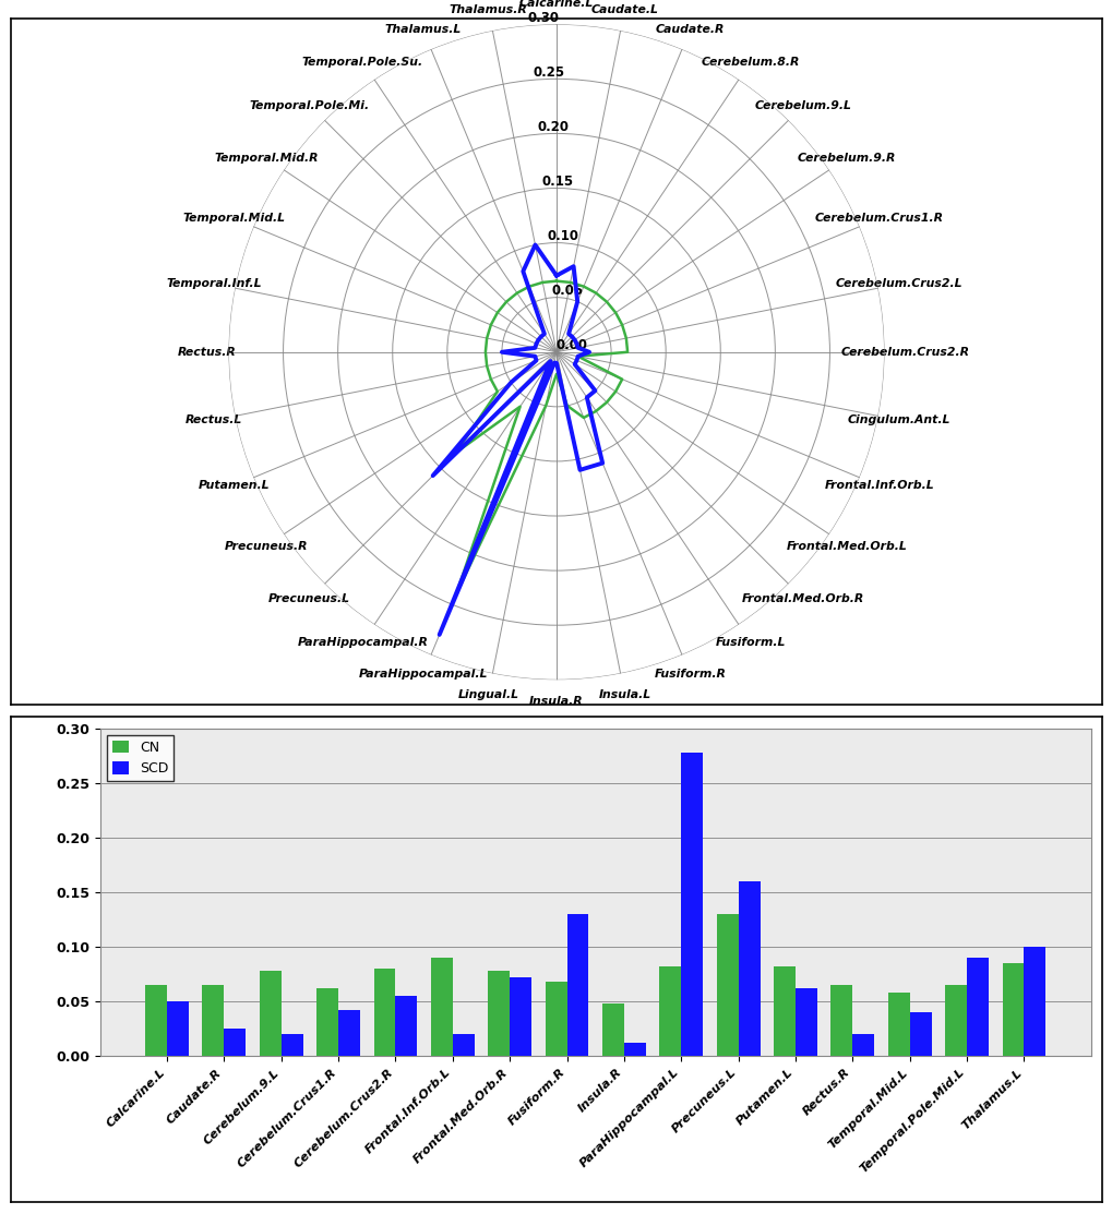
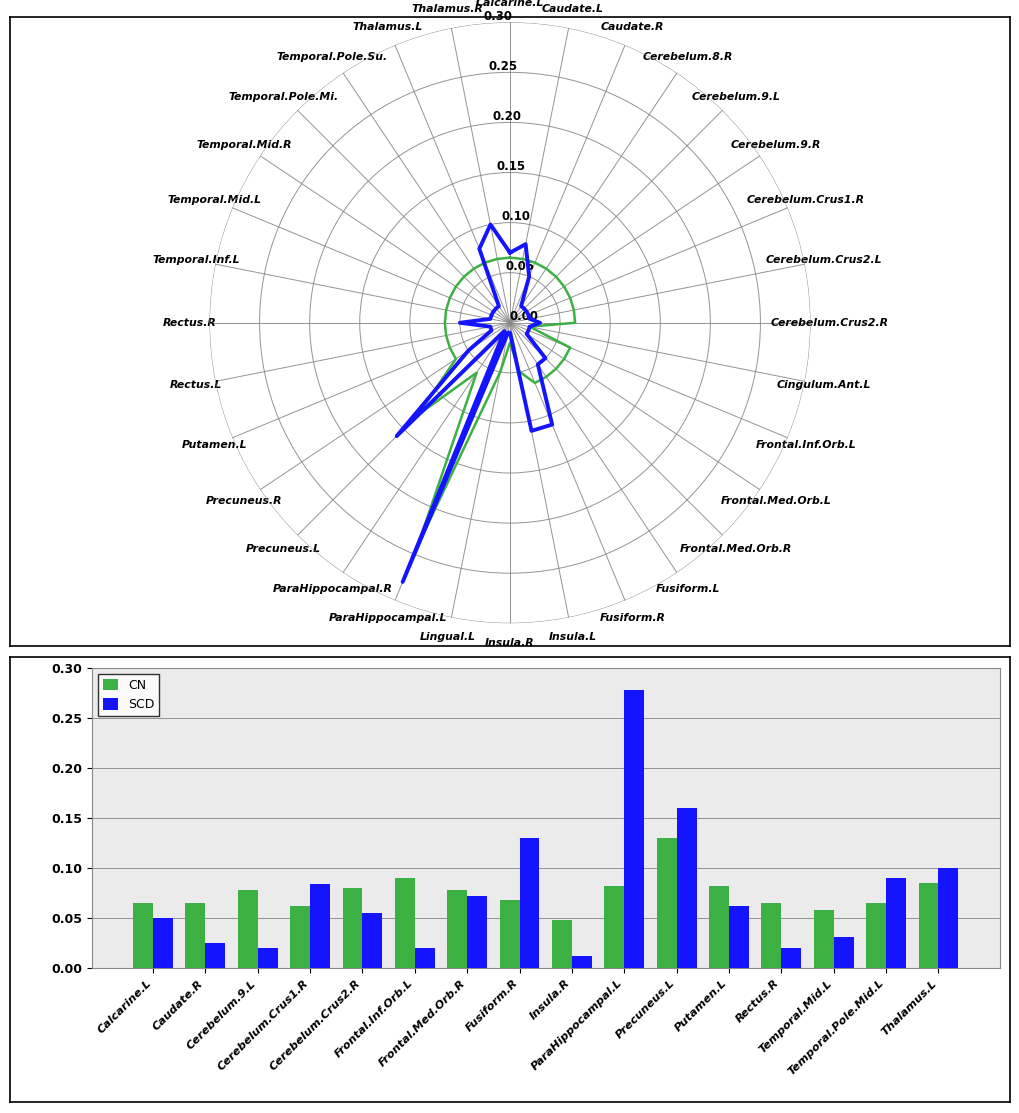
SCD/Cerebelum.Crus1.R: 0.042 -> 0.084
SCD/Temporal.Mid.L: 0.040 -> 0.031
